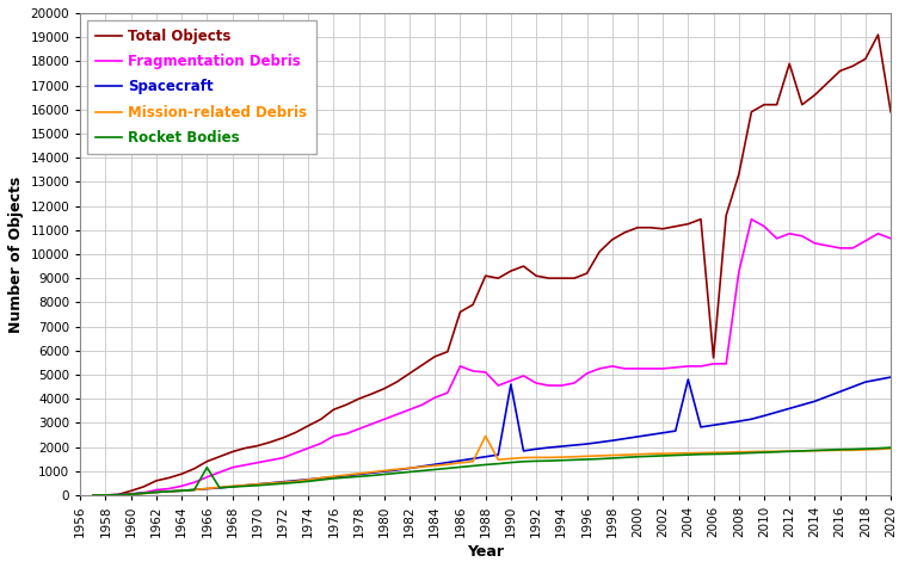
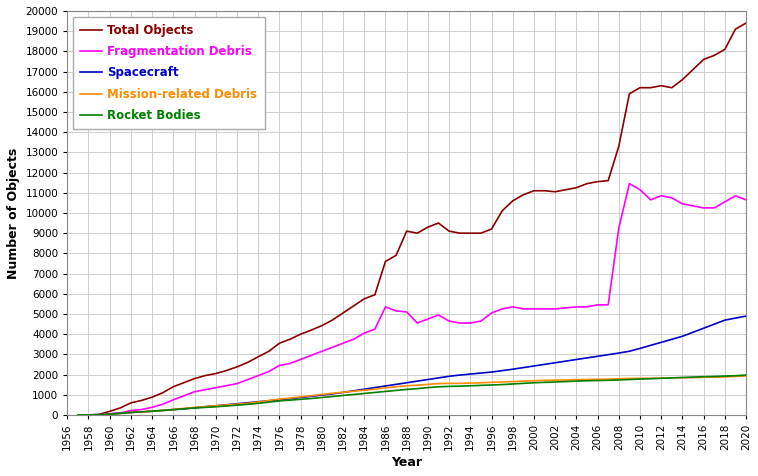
Rocket Bodies/1966: 1150 -> 260
Mission-related Debris/1988: 2450 -> 1440
Spacecraft/1990: 4600 -> 1760
Spacecraft/2004: 4800 -> 2740
Total Objects/2006: 5700 -> 11550
Total Objects/2012: 17900 -> 16300
Total Objects/2020: 15900 -> 19400
